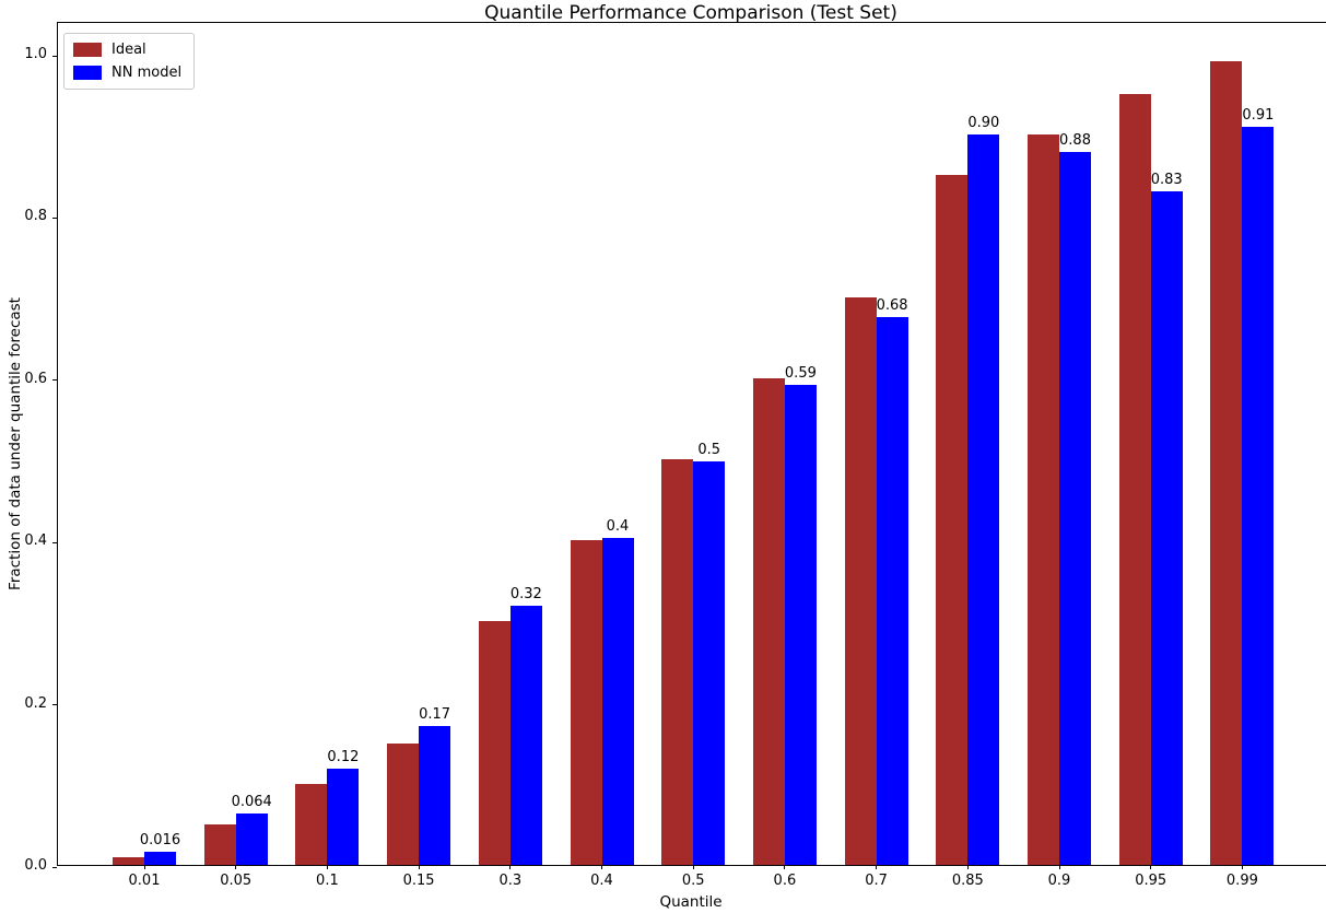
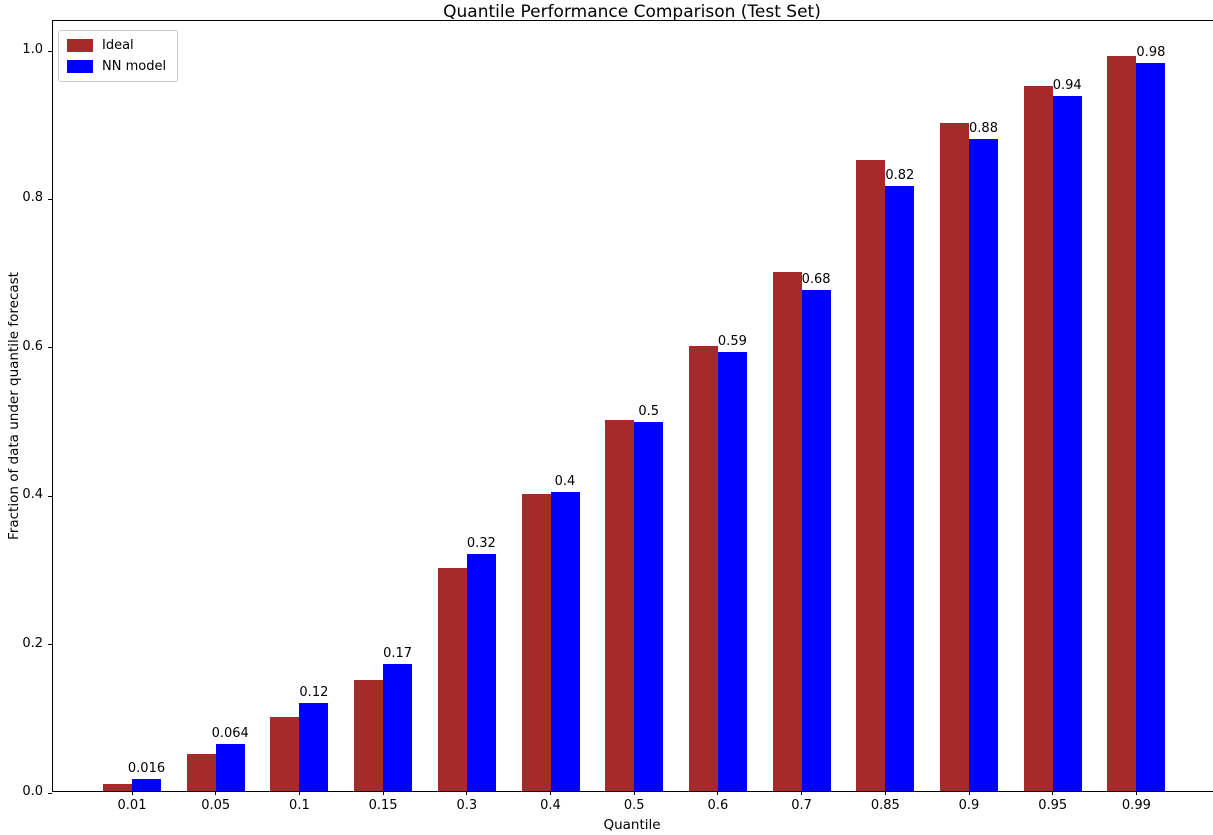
NN model/0.85: 0.90 -> 0.82
NN model/0.95: 0.83 -> 0.94
NN model/0.99: 0.91 -> 0.98
